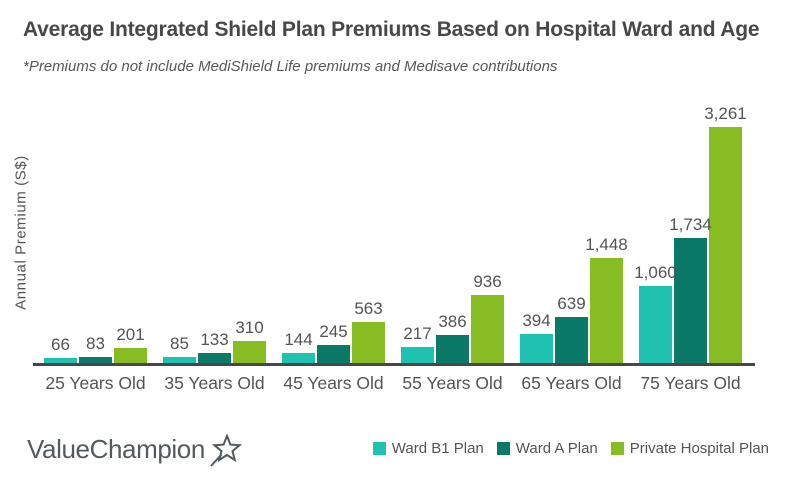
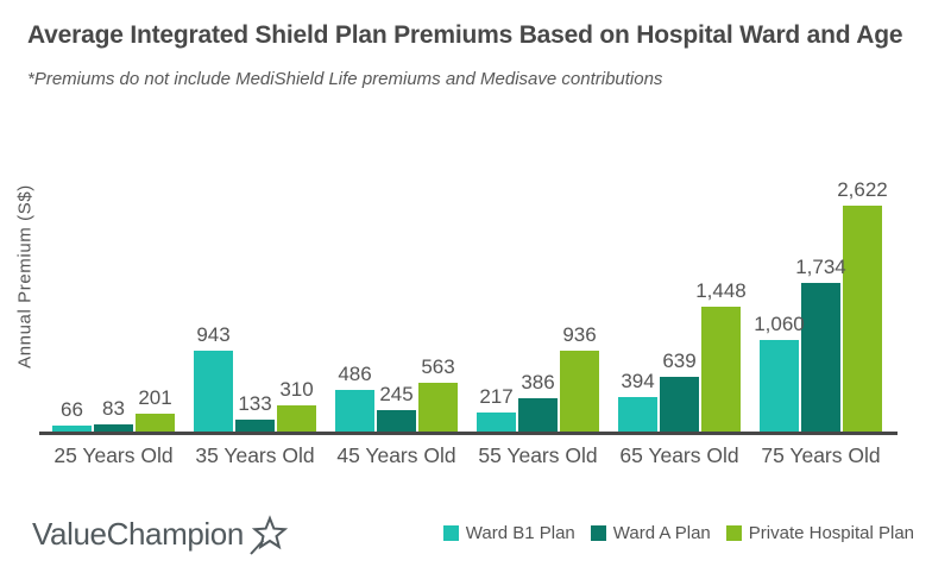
Ward B1 Plan/35 Years Old: 85 -> 943
Ward B1 Plan/45 Years Old: 144 -> 486
Private Hospital Plan/75 Years Old: 3,261 -> 2,622
